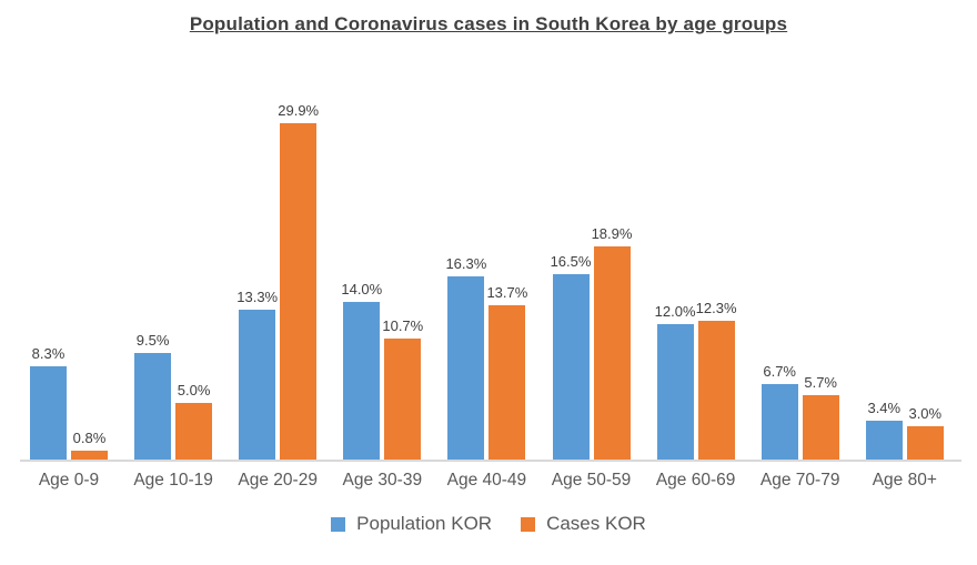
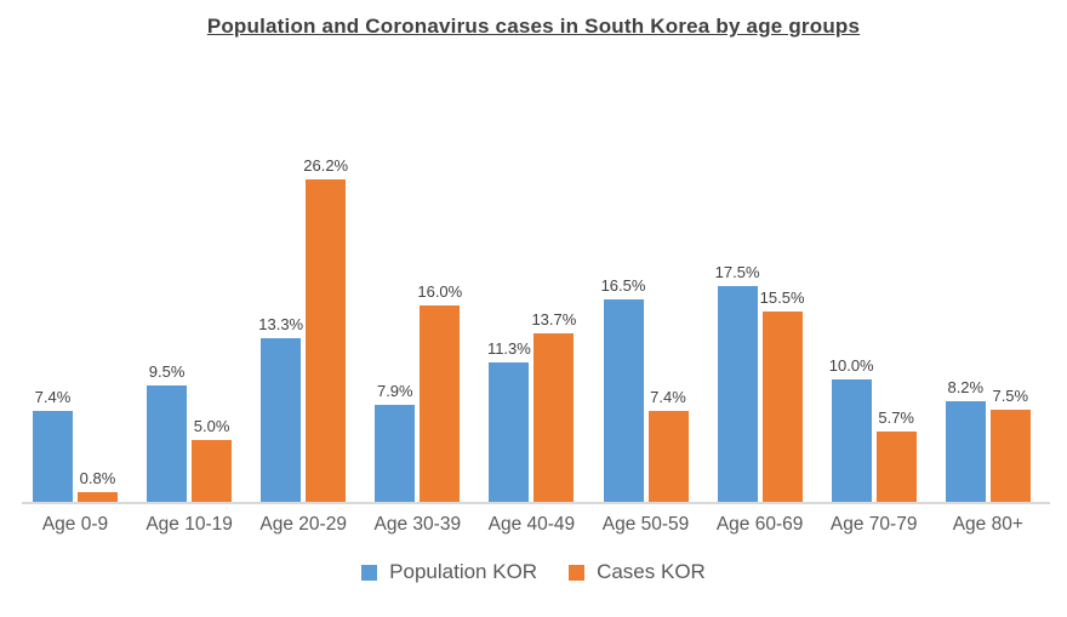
Population KOR/Age 0-9: 8.3% -> 7.4%
Cases KOR/Age 20-29: 29.9% -> 26.2%
Population KOR/Age 30-39: 14.0% -> 7.9%
Cases KOR/Age 30-39: 10.7% -> 16.0%
Population KOR/Age 40-49: 16.3% -> 11.3%
Cases KOR/Age 50-59: 18.9% -> 7.4%
Population KOR/Age 60-69: 12.0% -> 17.5%
Cases KOR/Age 60-69: 12.3% -> 15.5%
Population KOR/Age 70-79: 6.7% -> 10.0%
Population KOR/Age 80+: 3.4% -> 8.2%
Cases KOR/Age 80+: 3.0% -> 7.5%
